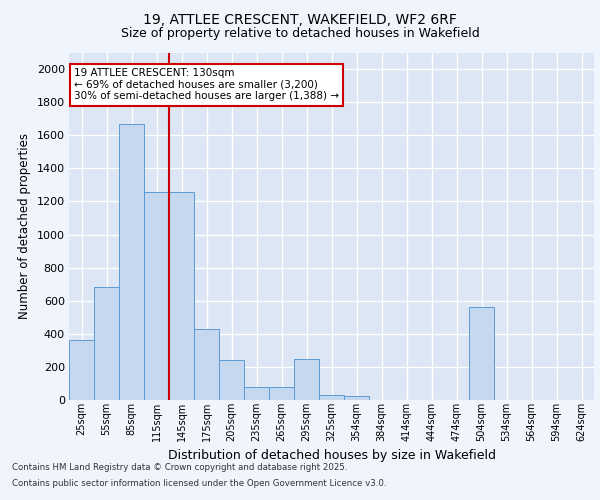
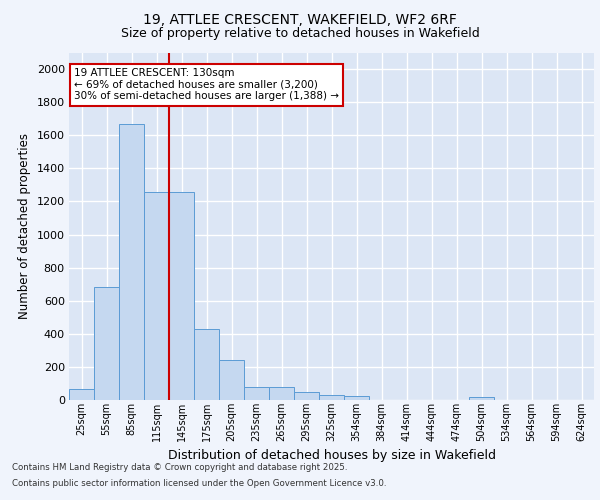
25sqm: 360 -> 60
295sqm: 250 -> 50
504sqm: 560 -> 20
